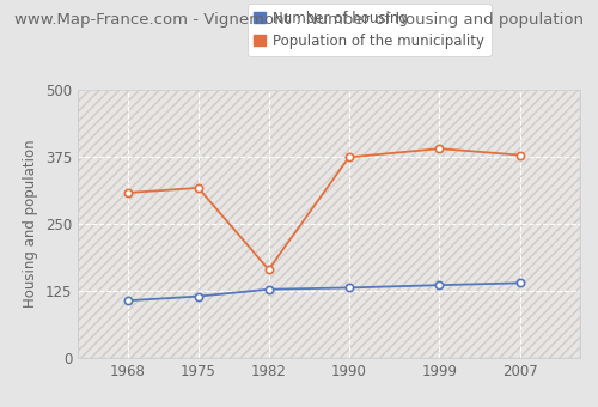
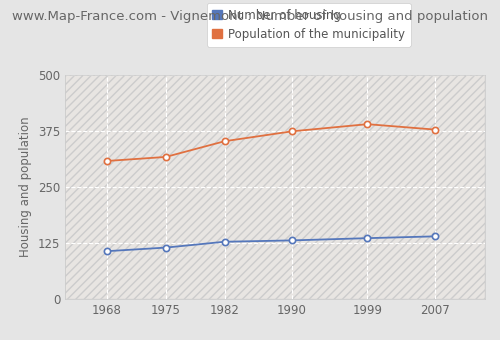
Population of the municipality/1982: 165 -> 352
